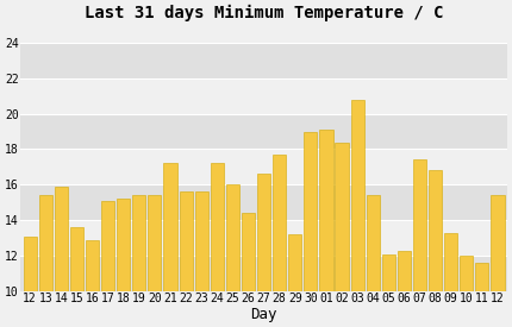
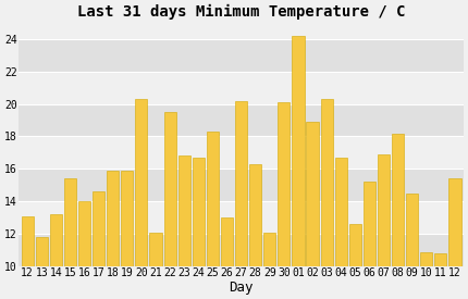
13: 15.4 -> 11.8
14: 15.9 -> 13.2
15: 13.6 -> 15.4
16: 12.9 -> 14.0
17: 15.1 -> 14.6
18: 15.2 -> 15.9
19: 15.4 -> 15.9
20: 15.4 -> 20.3
21: 17.2 -> 12.1
22: 15.6 -> 19.5
23: 15.6 -> 16.8
24: 17.2 -> 16.7
25: 16.0 -> 18.3
26: 14.4 -> 13.0
27: 16.6 -> 20.2
28: 17.7 -> 16.3
29: 13.2 -> 12.1
30: 19.0 -> 20.1
01: 19.1 -> 24.2
02: 18.4 -> 18.9
03: 20.8 -> 20.3
04: 15.4 -> 16.7
05: 12.1 -> 12.6
06: 12.3 -> 15.2
07: 17.4 -> 16.9
08: 16.8 -> 18.2
09: 13.3 -> 14.5
10: 12.0 -> 10.9
11: 11.6 -> 10.8
